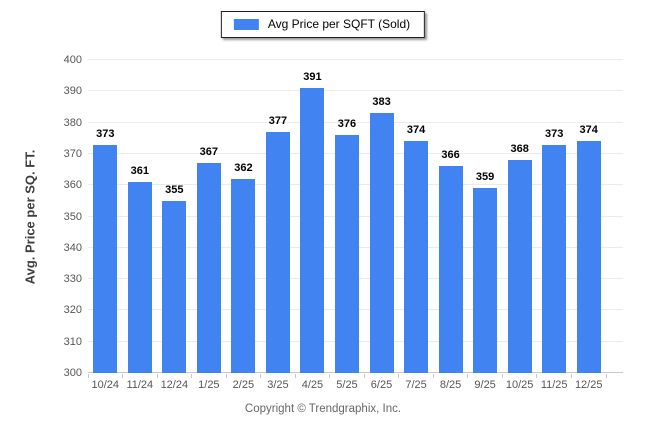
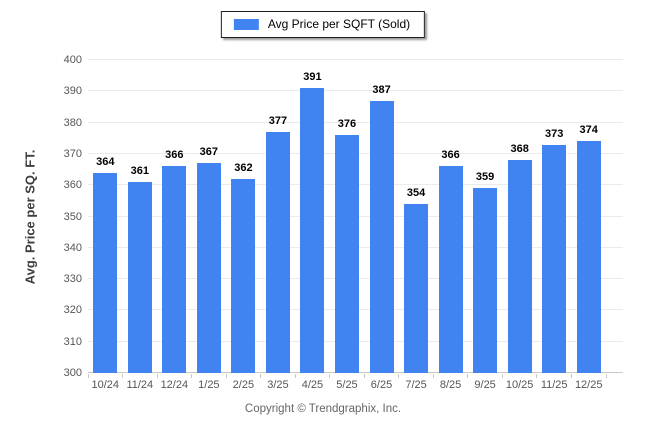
10/24: 373 -> 364
12/24: 355 -> 366
6/25: 383 -> 387
7/25: 374 -> 354
